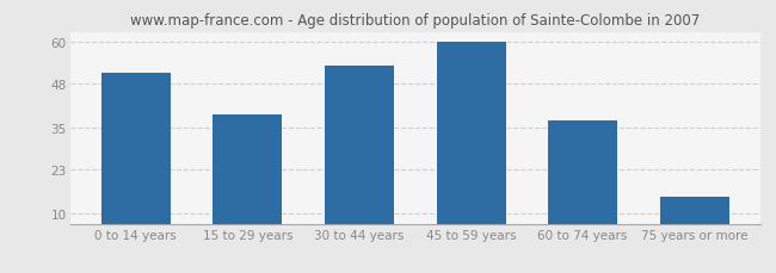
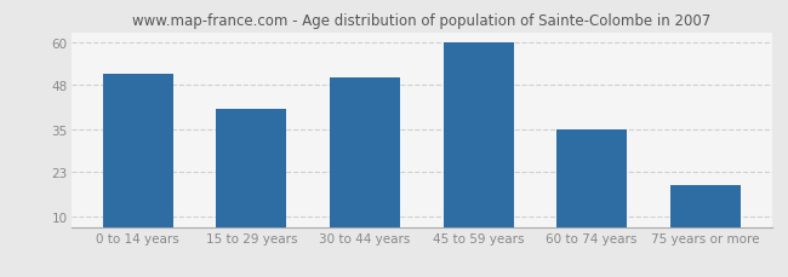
15 to 29 years: 39 -> 41
30 to 44 years: 53 -> 50
60 to 74 years: 37 -> 35
75 years or more: 15 -> 19
